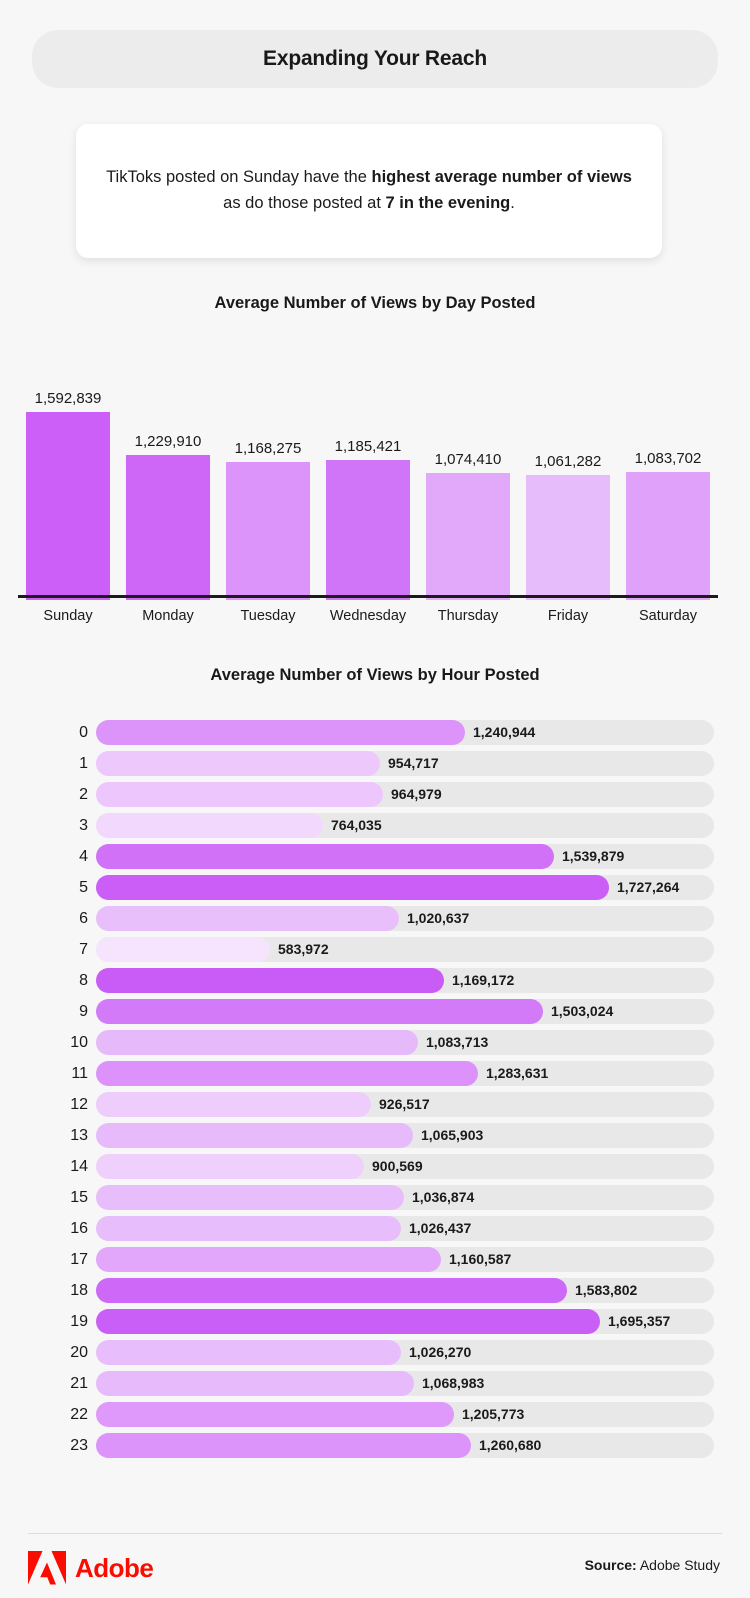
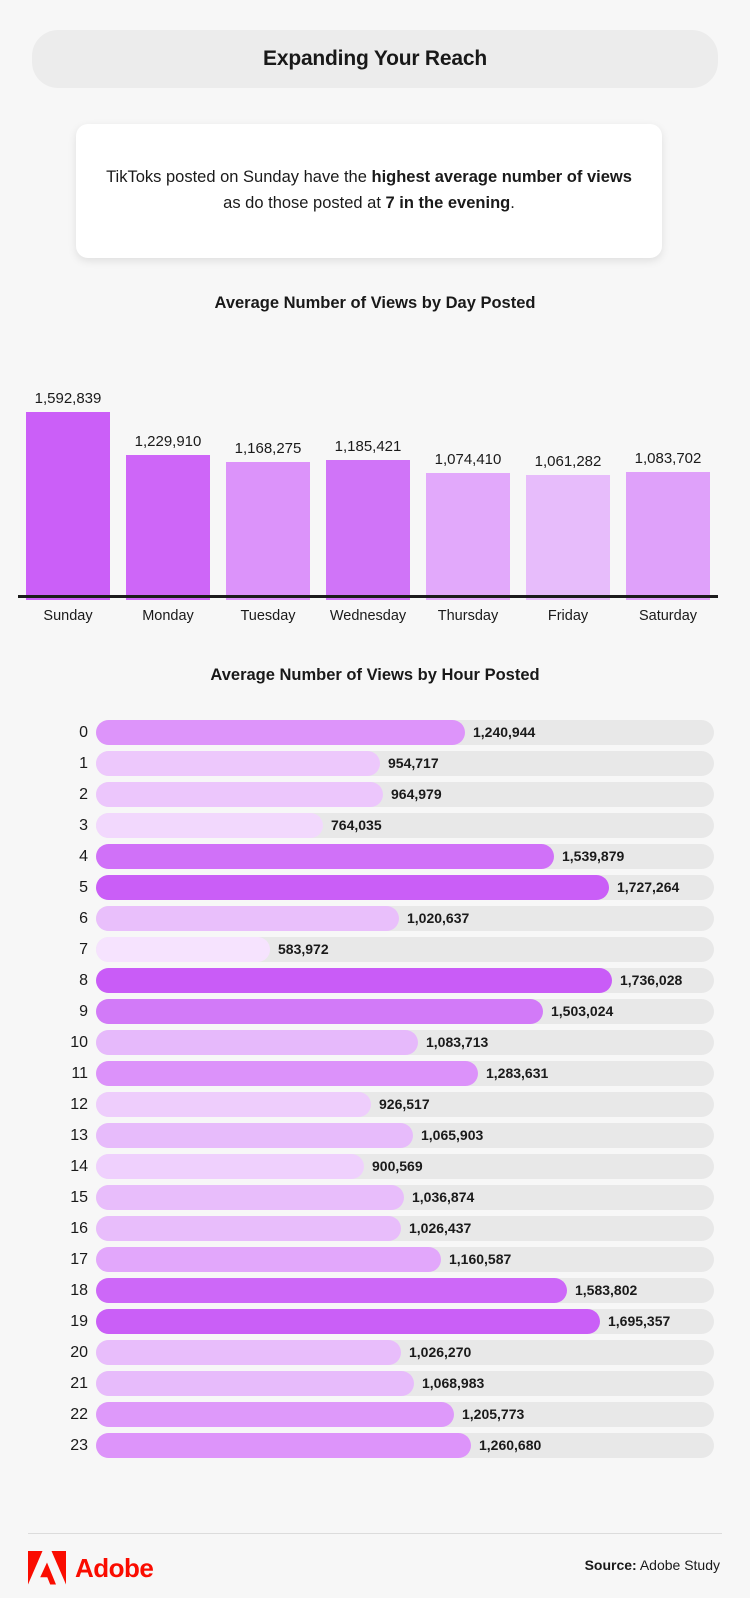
Average Number of Views by Hour Posted/8: 1,169,172 -> 1,736,028
